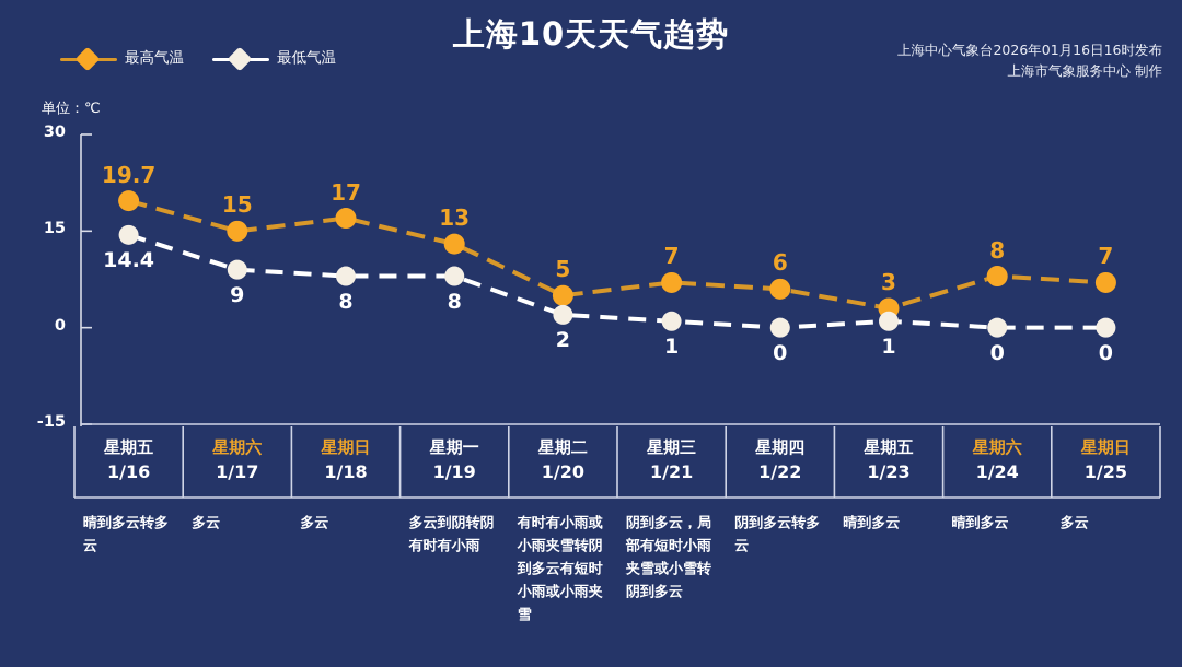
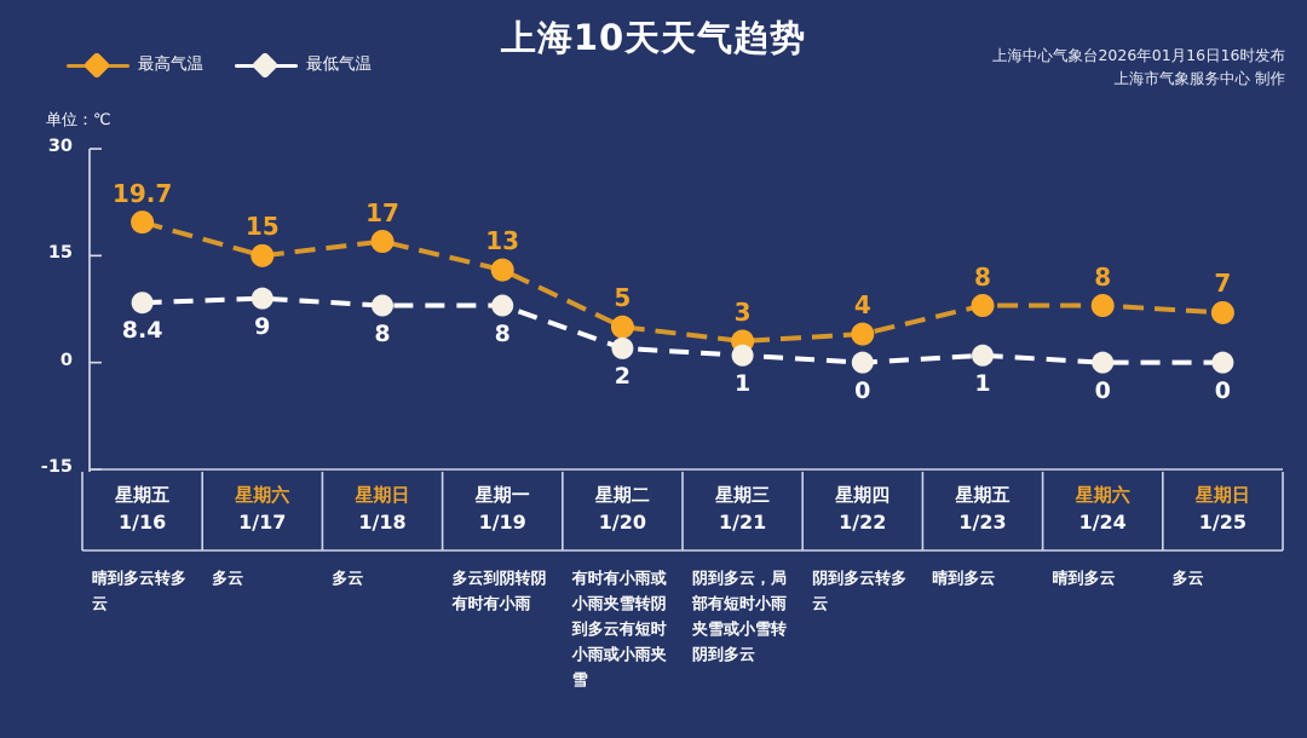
最低气温/1/16: 14.4 -> 8.4
最高气温/1/21: 7 -> 3
最高气温/1/22: 6 -> 4
最高气温/1/23: 3 -> 8
